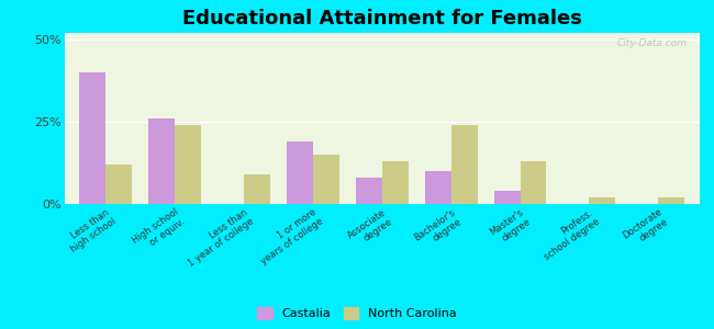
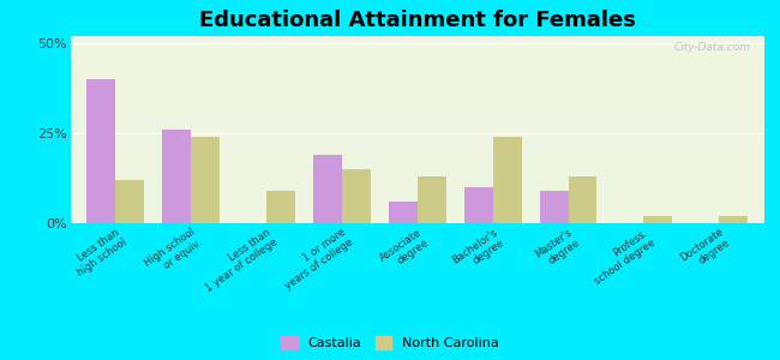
Castalia/Associate degree: 8% -> 6%
Castalia/Master's degree: 4% -> 9%
